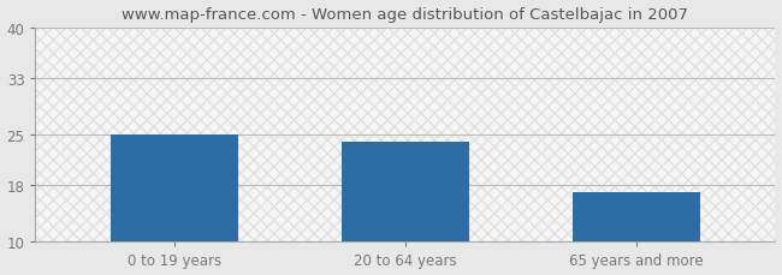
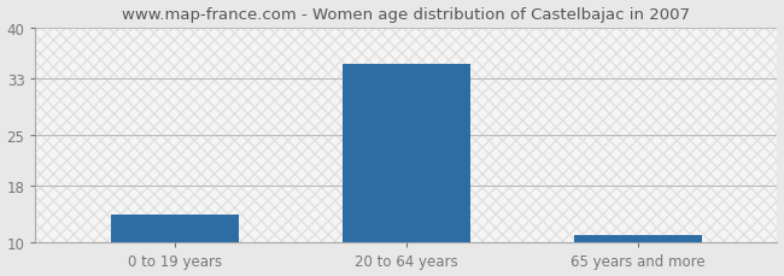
0 to 19 years: 25 -> 14
20 to 64 years: 24 -> 35
65 years and more: 17 -> 11
